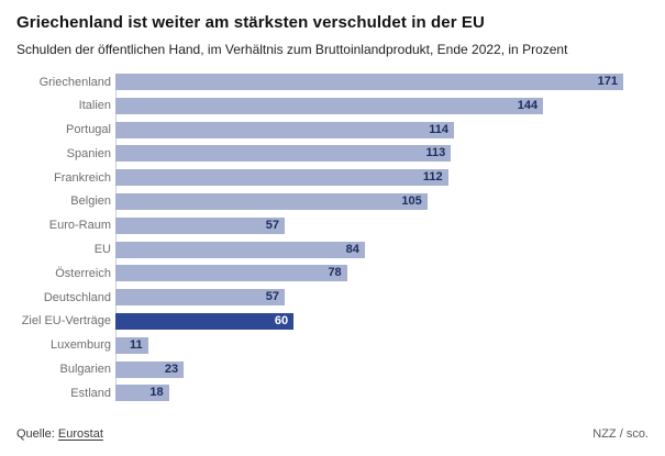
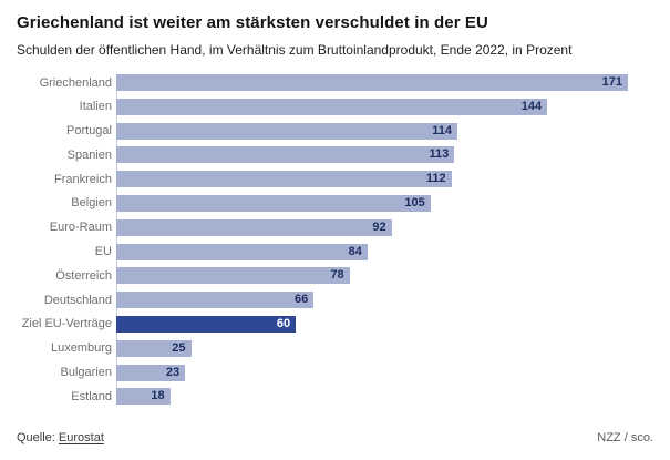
Euro-Raum: 57 -> 92
Deutschland: 57 -> 66
Luxemburg: 11 -> 25
